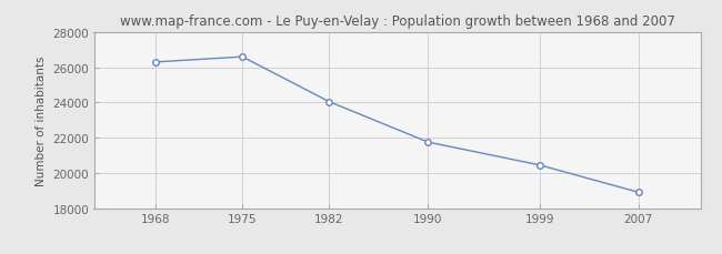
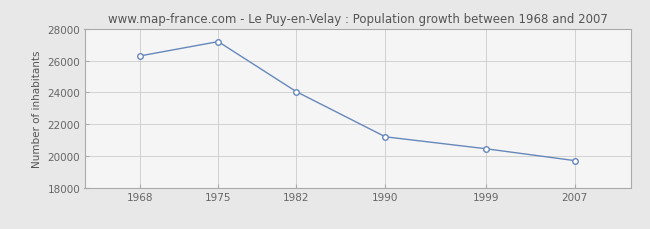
1975: 26600 -> 27200
1990: 21800 -> 21200
2007: 18900 -> 19700
